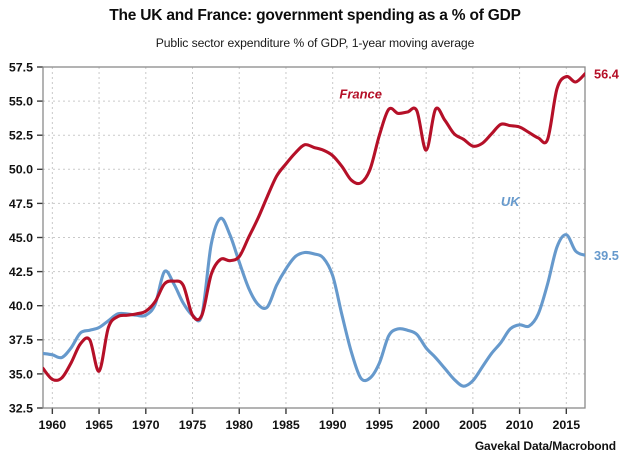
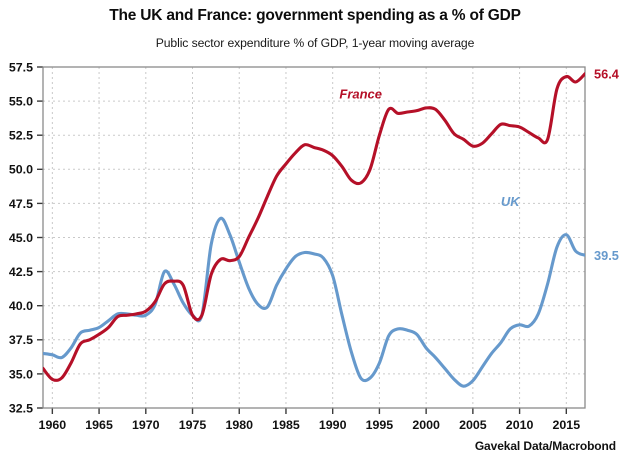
France/1965: 35.2 -> 37.9
France/2000: 51.4 -> 54.5
